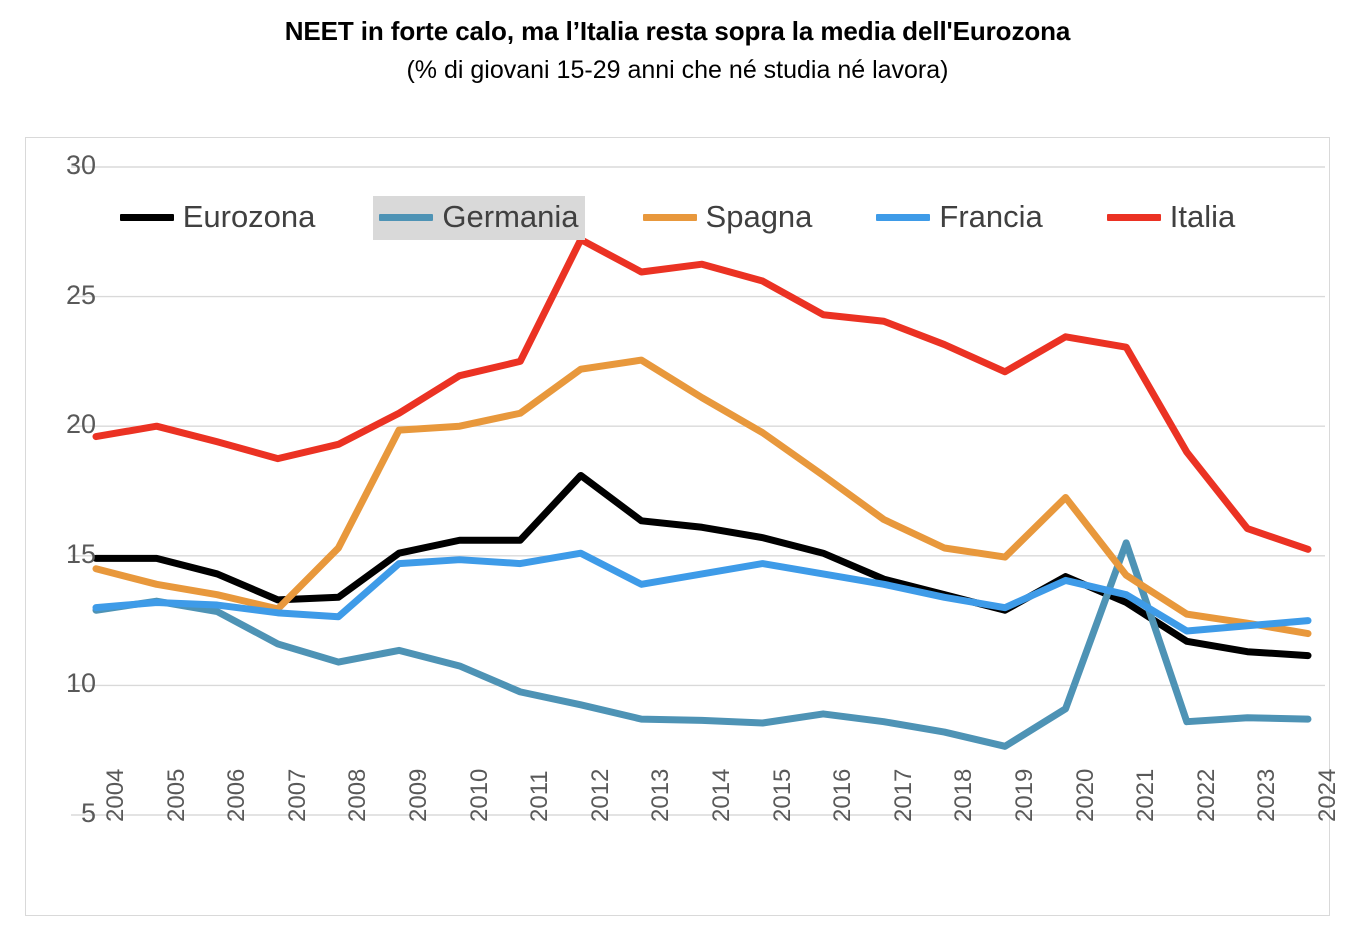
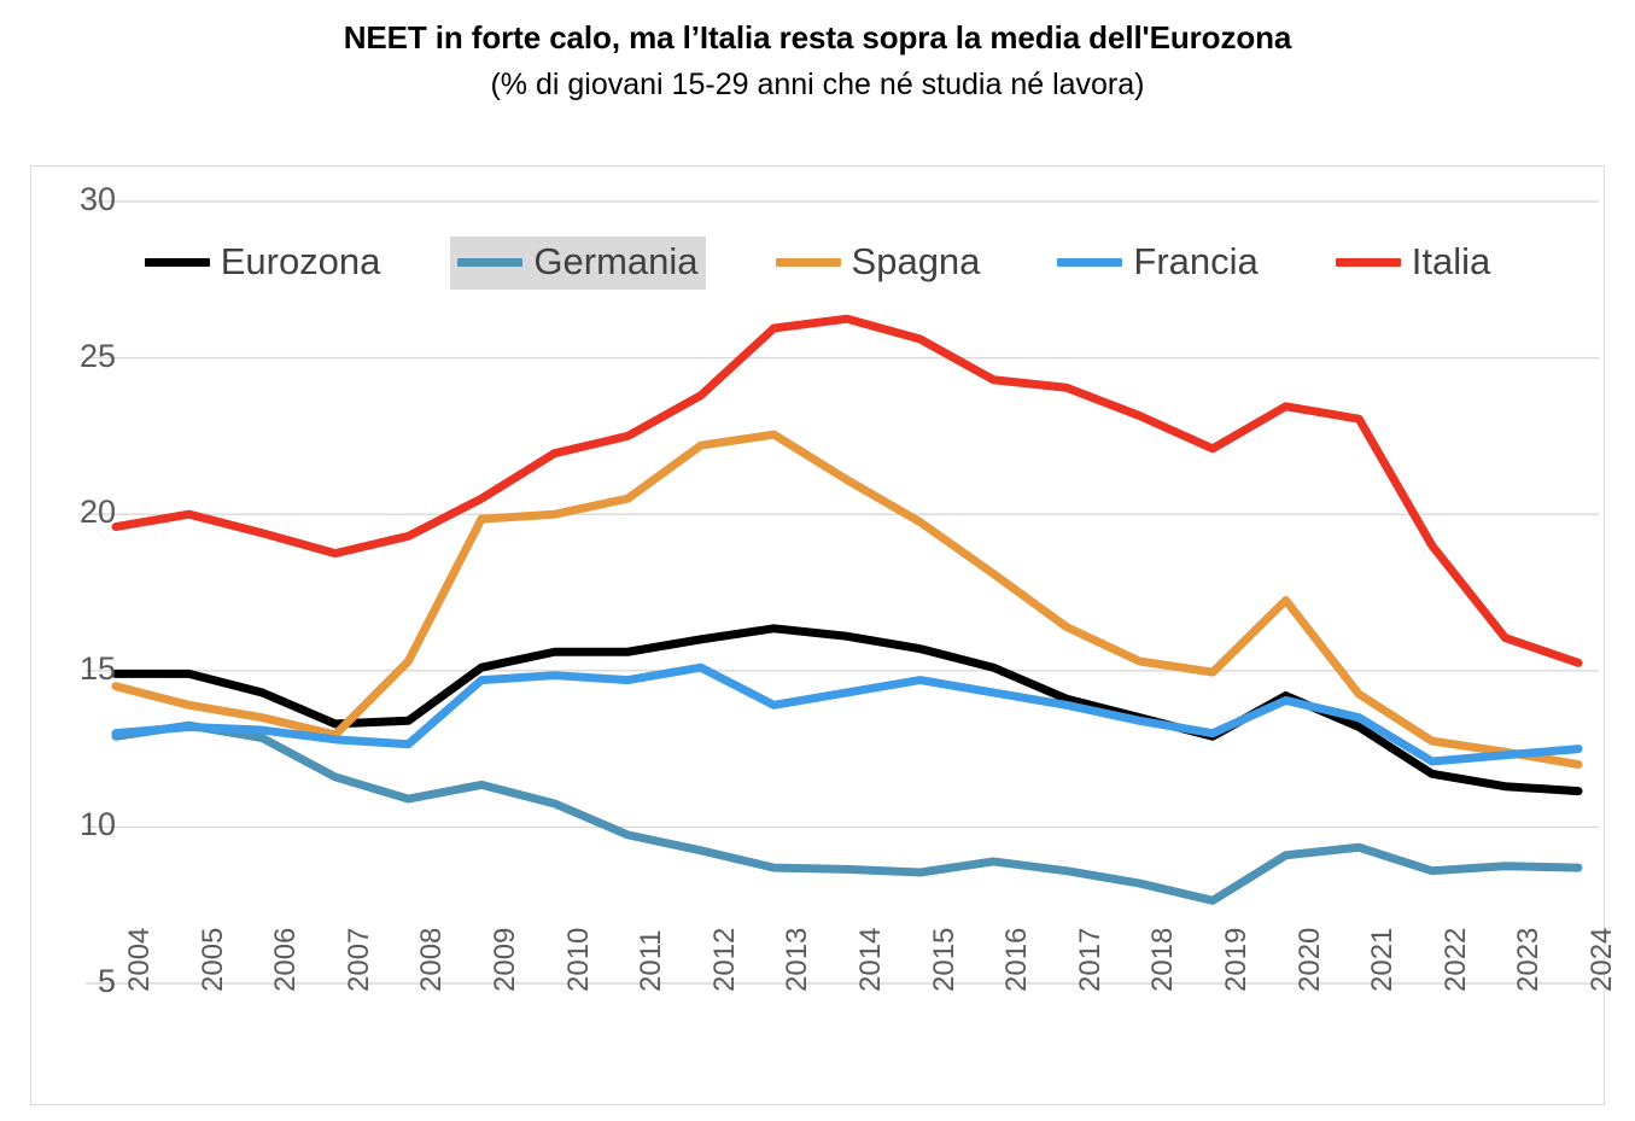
Eurozona/2012: 18.1 -> 16.0
Italia/2012: 27.2 -> 23.8
Germania/2021: 15.5 -> 9.3
